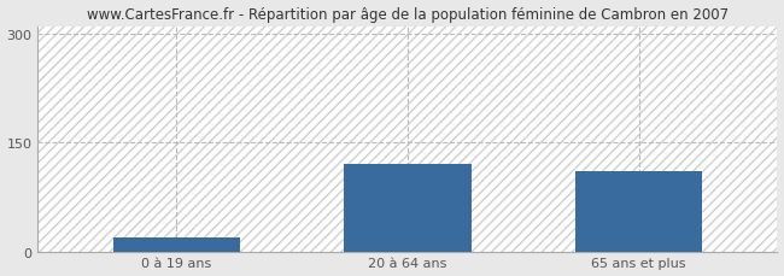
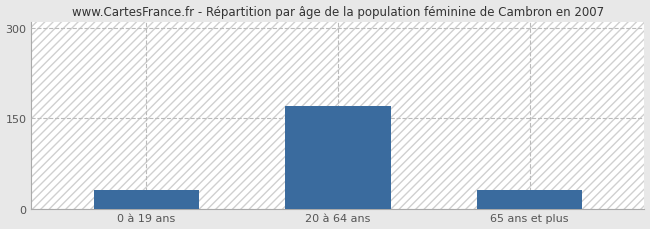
0 à 19 ans: 20 -> 30
20 à 64 ans: 120 -> 170
65 ans et plus: 110 -> 30
